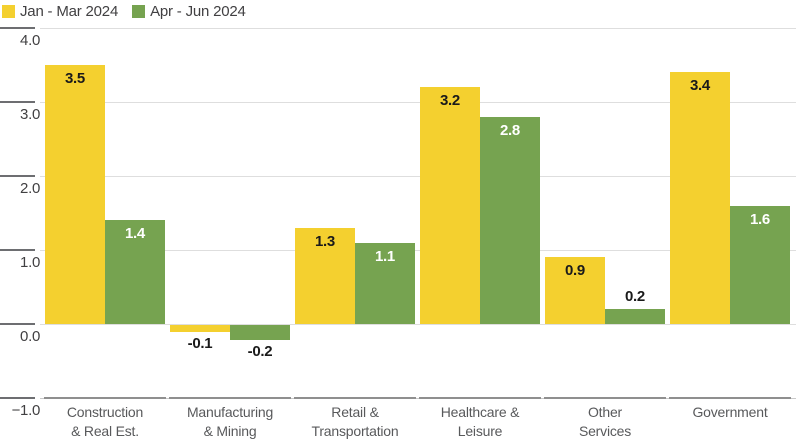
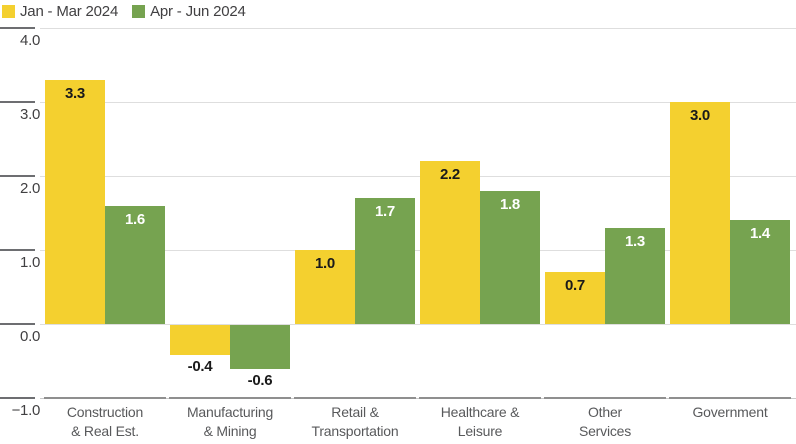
Jan - Mar 2024/Construction & Real Est.: 3.5 -> 3.3
Apr - Jun 2024/Construction & Real Est.: 1.4 -> 1.6
Jan - Mar 2024/Manufacturing & Mining: -0.1 -> -0.4
Apr - Jun 2024/Manufacturing & Mining: -0.2 -> -0.6
Jan - Mar 2024/Retail & Transportation: 1.3 -> 1.0
Apr - Jun 2024/Retail & Transportation: 1.1 -> 1.7
Jan - Mar 2024/Healthcare & Leisure: 3.2 -> 2.2
Apr - Jun 2024/Healthcare & Leisure: 2.8 -> 1.8
Jan - Mar 2024/Other Services: 0.9 -> 0.7
Apr - Jun 2024/Other Services: 0.2 -> 1.3
Jan - Mar 2024/Government: 3.4 -> 3.0
Apr - Jun 2024/Government: 1.6 -> 1.4
